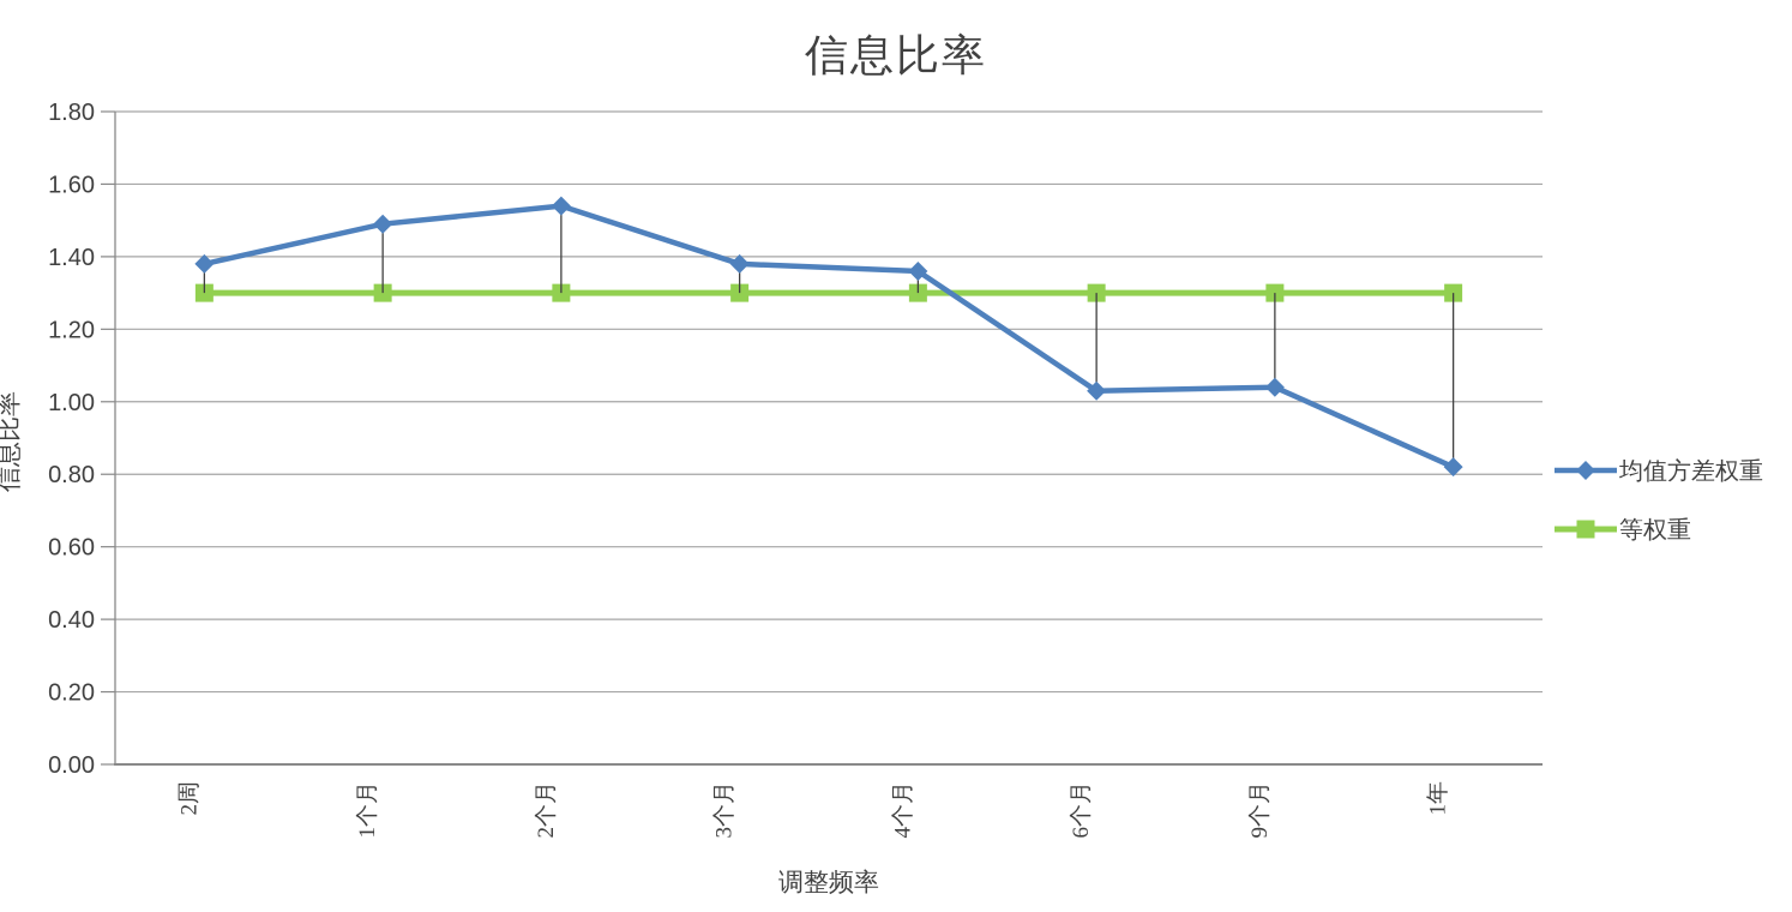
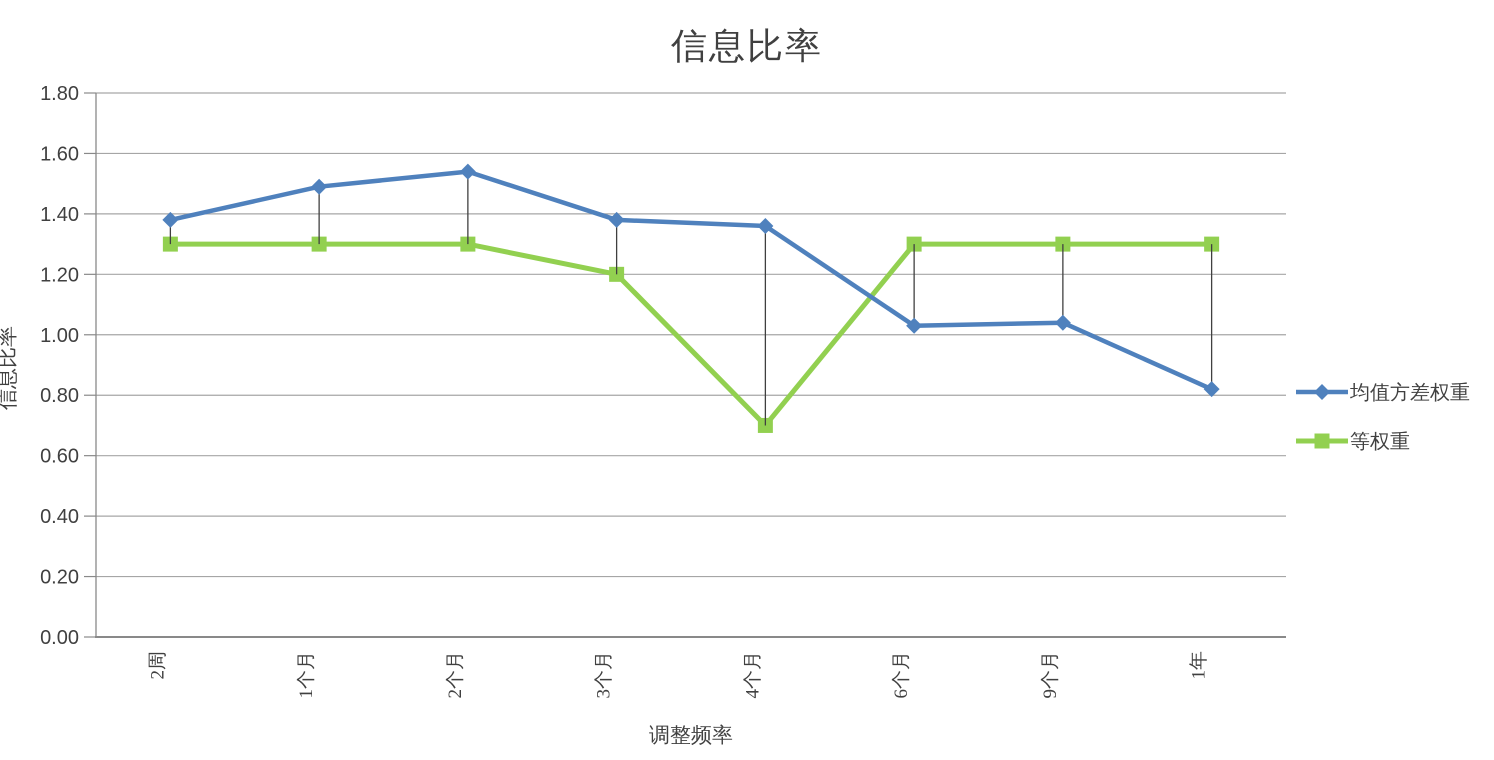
等权重/3个月: 1.3 -> 1.2
等权重/4个月: 1.3 -> 0.7
